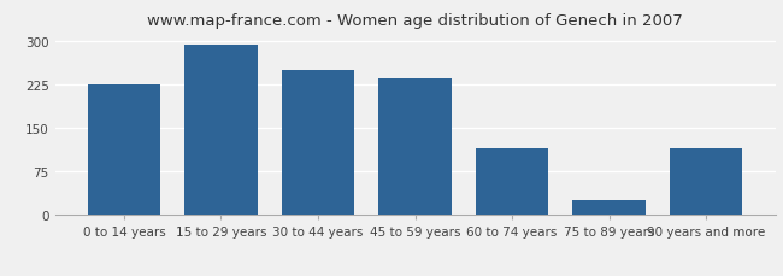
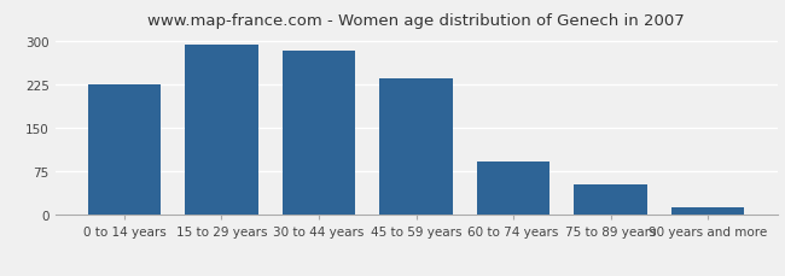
30 to 44 years: 250 -> 284
60 to 74 years: 115 -> 92
75 to 89 years: 25 -> 52
90 years and more: 115 -> 13
